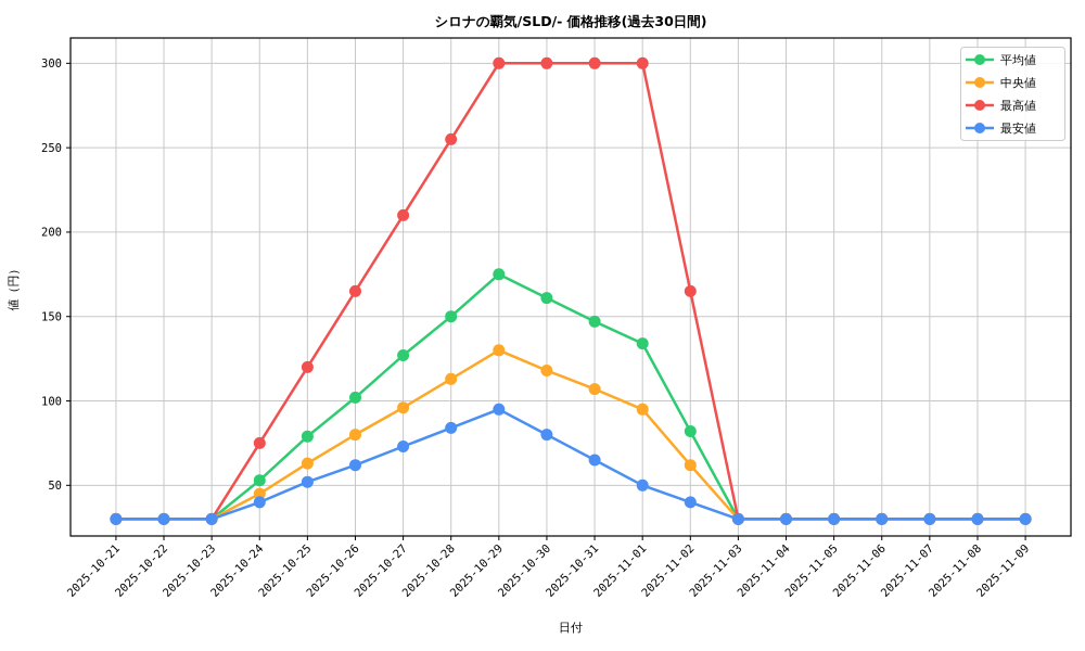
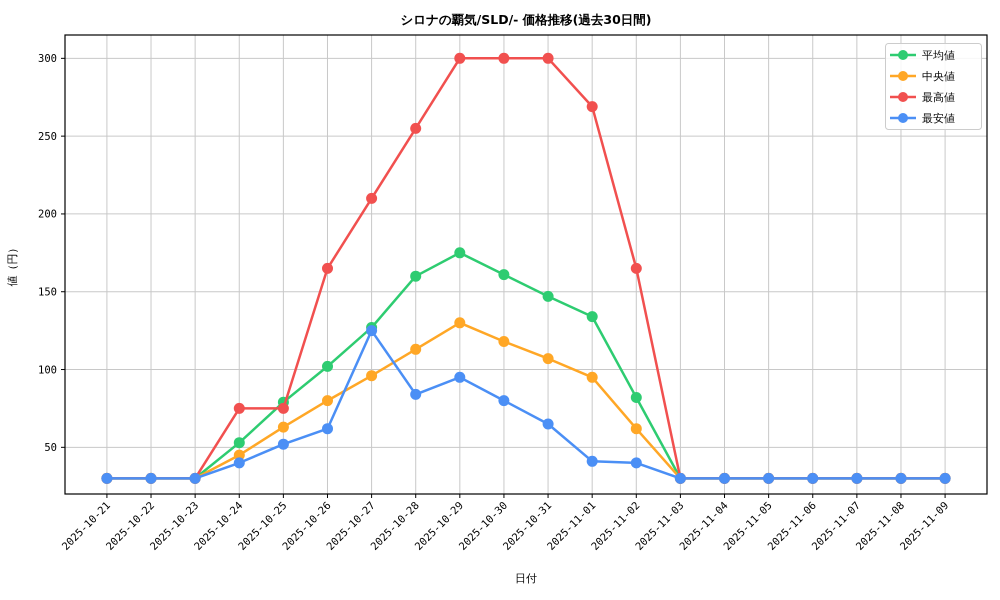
最高値/2025-10-25: 120 -> 75
最安値/2025-10-27: 73 -> 125
平均値/2025-10-28: 150 -> 160
最高値/2025-11-01: 300 -> 269
最安値/2025-11-01: 50 -> 41
